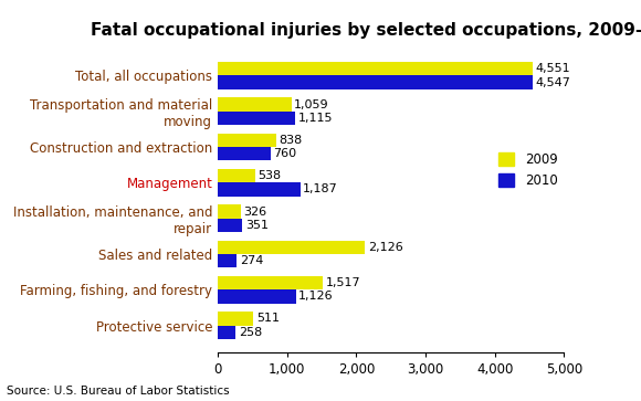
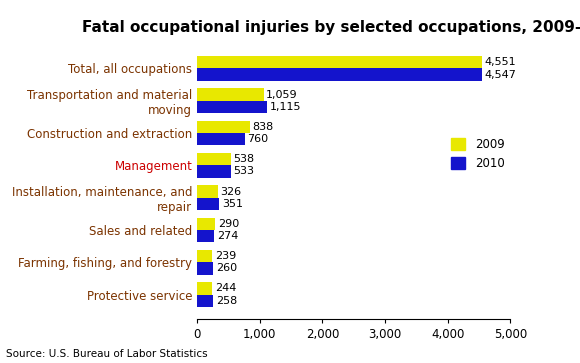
2010/Management: 1,187 -> 533
2009/Sales and related: 2,126 -> 290
2009/Farming, fishing, and forestry: 1,517 -> 239
2010/Farming, fishing, and forestry: 1,126 -> 260
2009/Protective service: 511 -> 244
